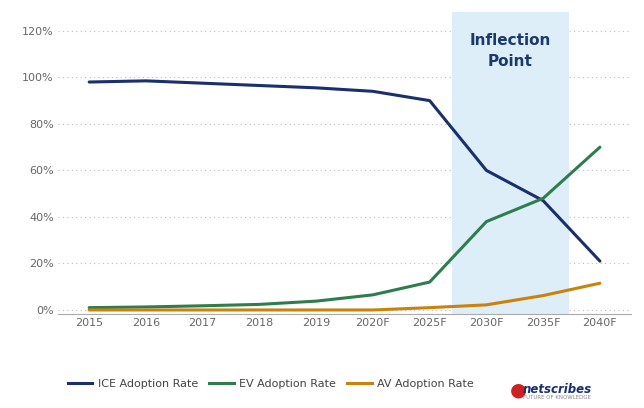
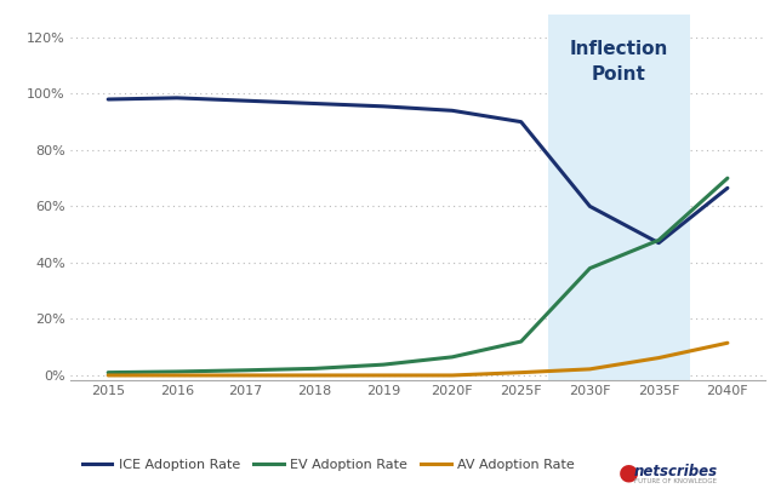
ICE Adoption Rate/2040F: 21.0% -> 66.5%
